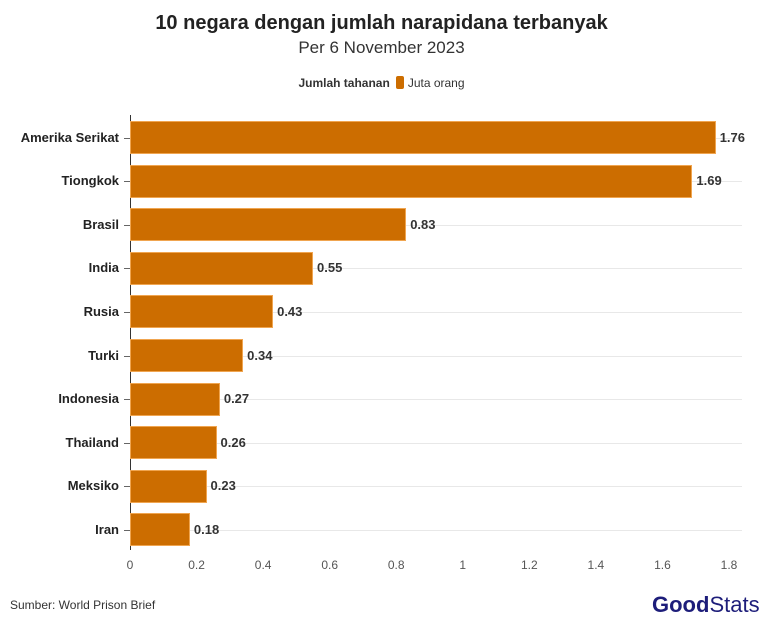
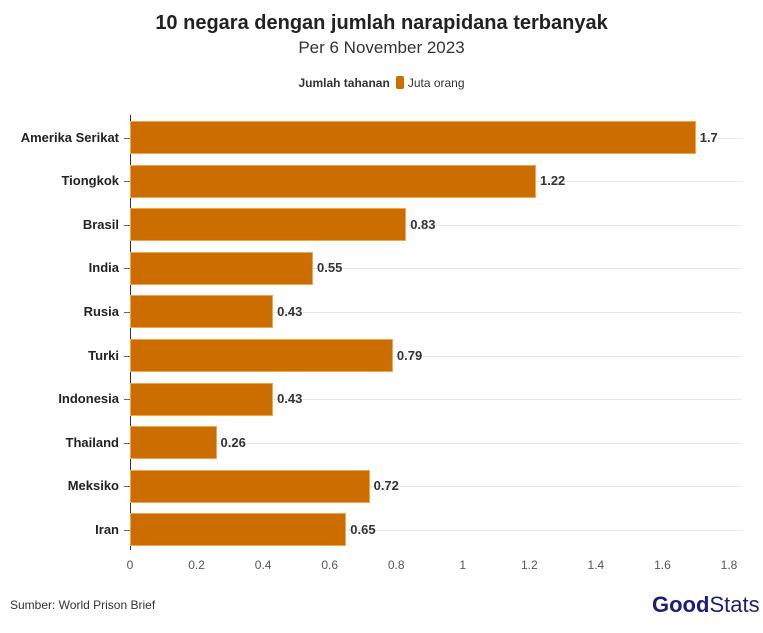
Amerika Serikat: 1.76 -> 1.7
Tiongkok: 1.69 -> 1.22
Turki: 0.34 -> 0.79
Indonesia: 0.27 -> 0.43
Meksiko: 0.23 -> 0.72
Iran: 0.18 -> 0.65
